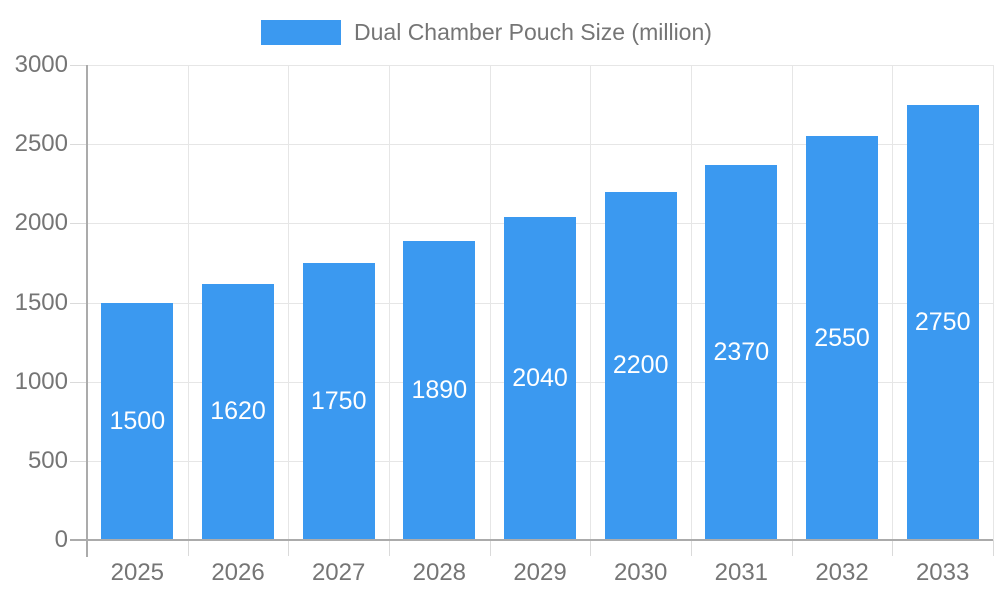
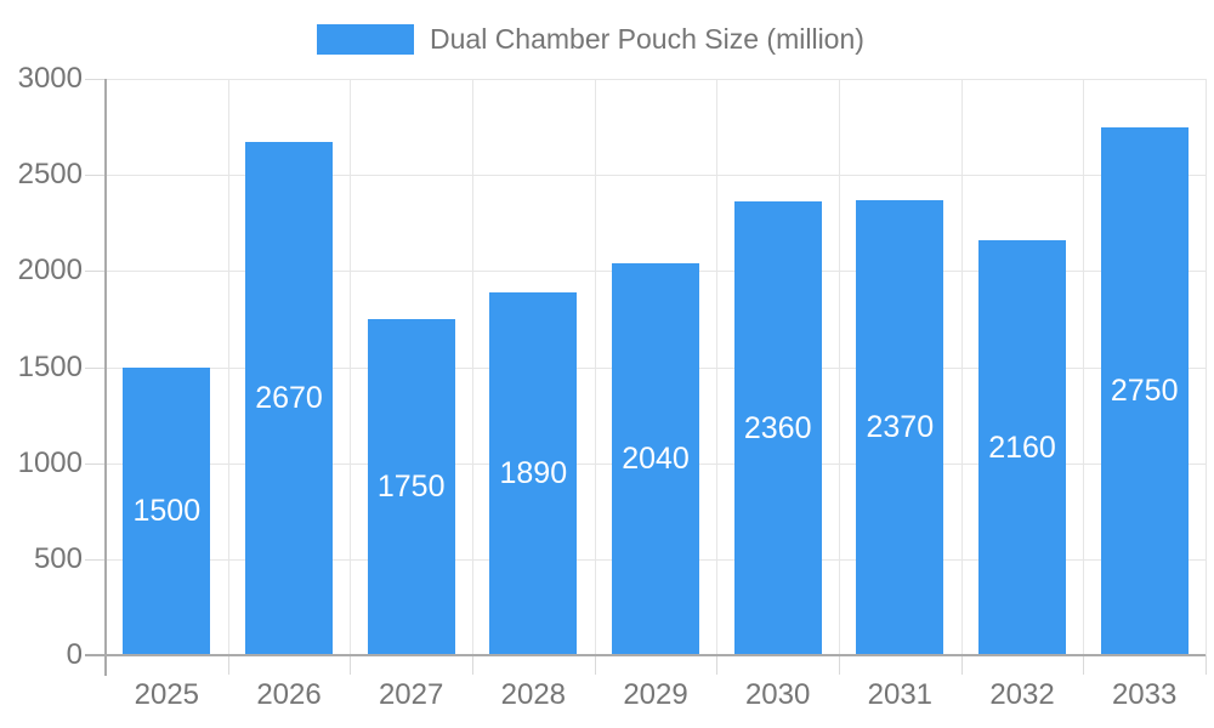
2026: 1620 -> 2670
2030: 2200 -> 2360
2032: 2550 -> 2160
